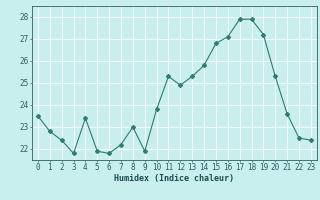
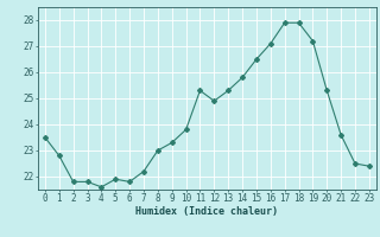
2: 22.4 -> 21.8
4: 23.4 -> 21.6
9: 21.9 -> 23.3
15: 26.8 -> 26.5
